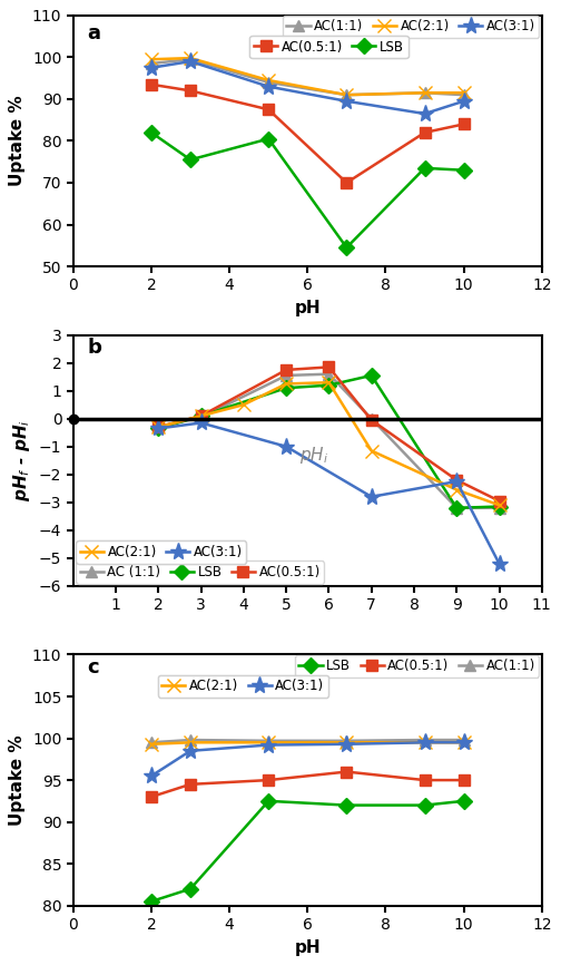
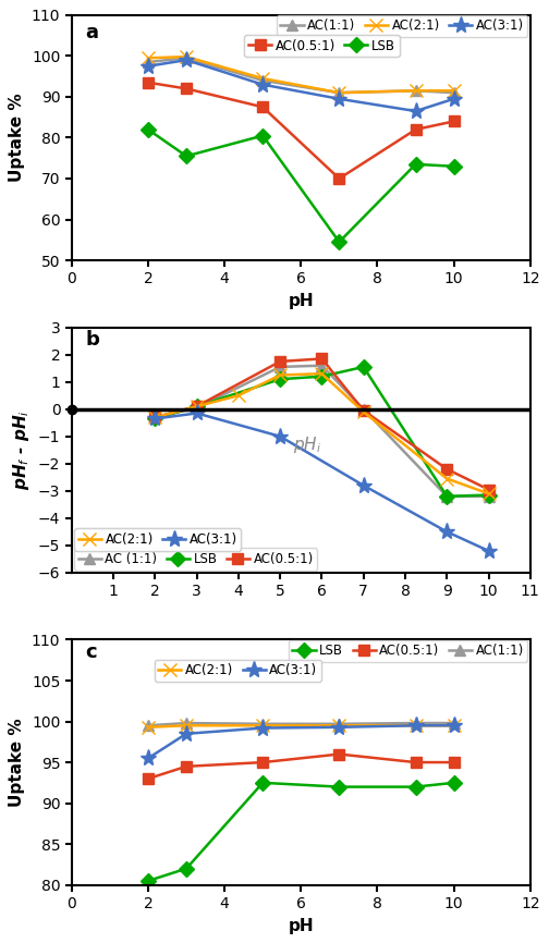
AC(2:1)/7: -1.15 -> -0.10
AC(3:1)/9: -2.25 -> -4.50
